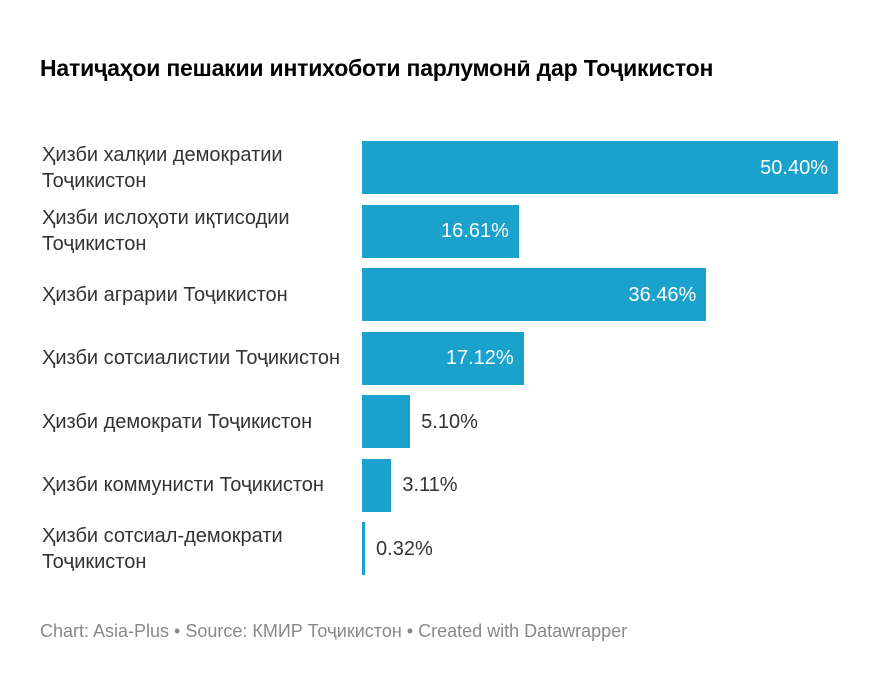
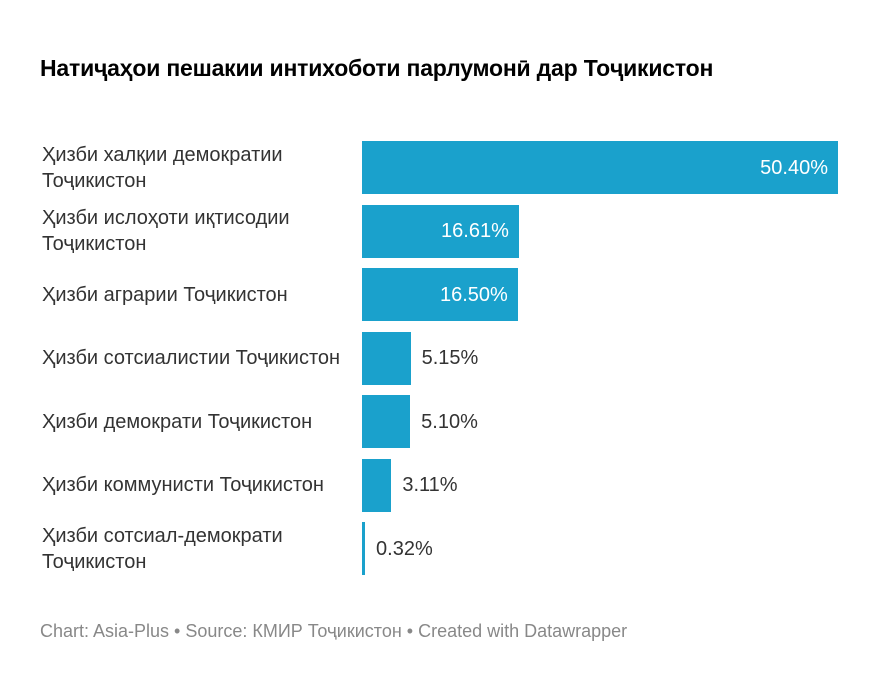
Ҳизби аграрии Тоҷикистон: 36.46% -> 16.50%
Ҳизби сотсиалистии Тоҷикистон: 17.12% -> 5.15%
